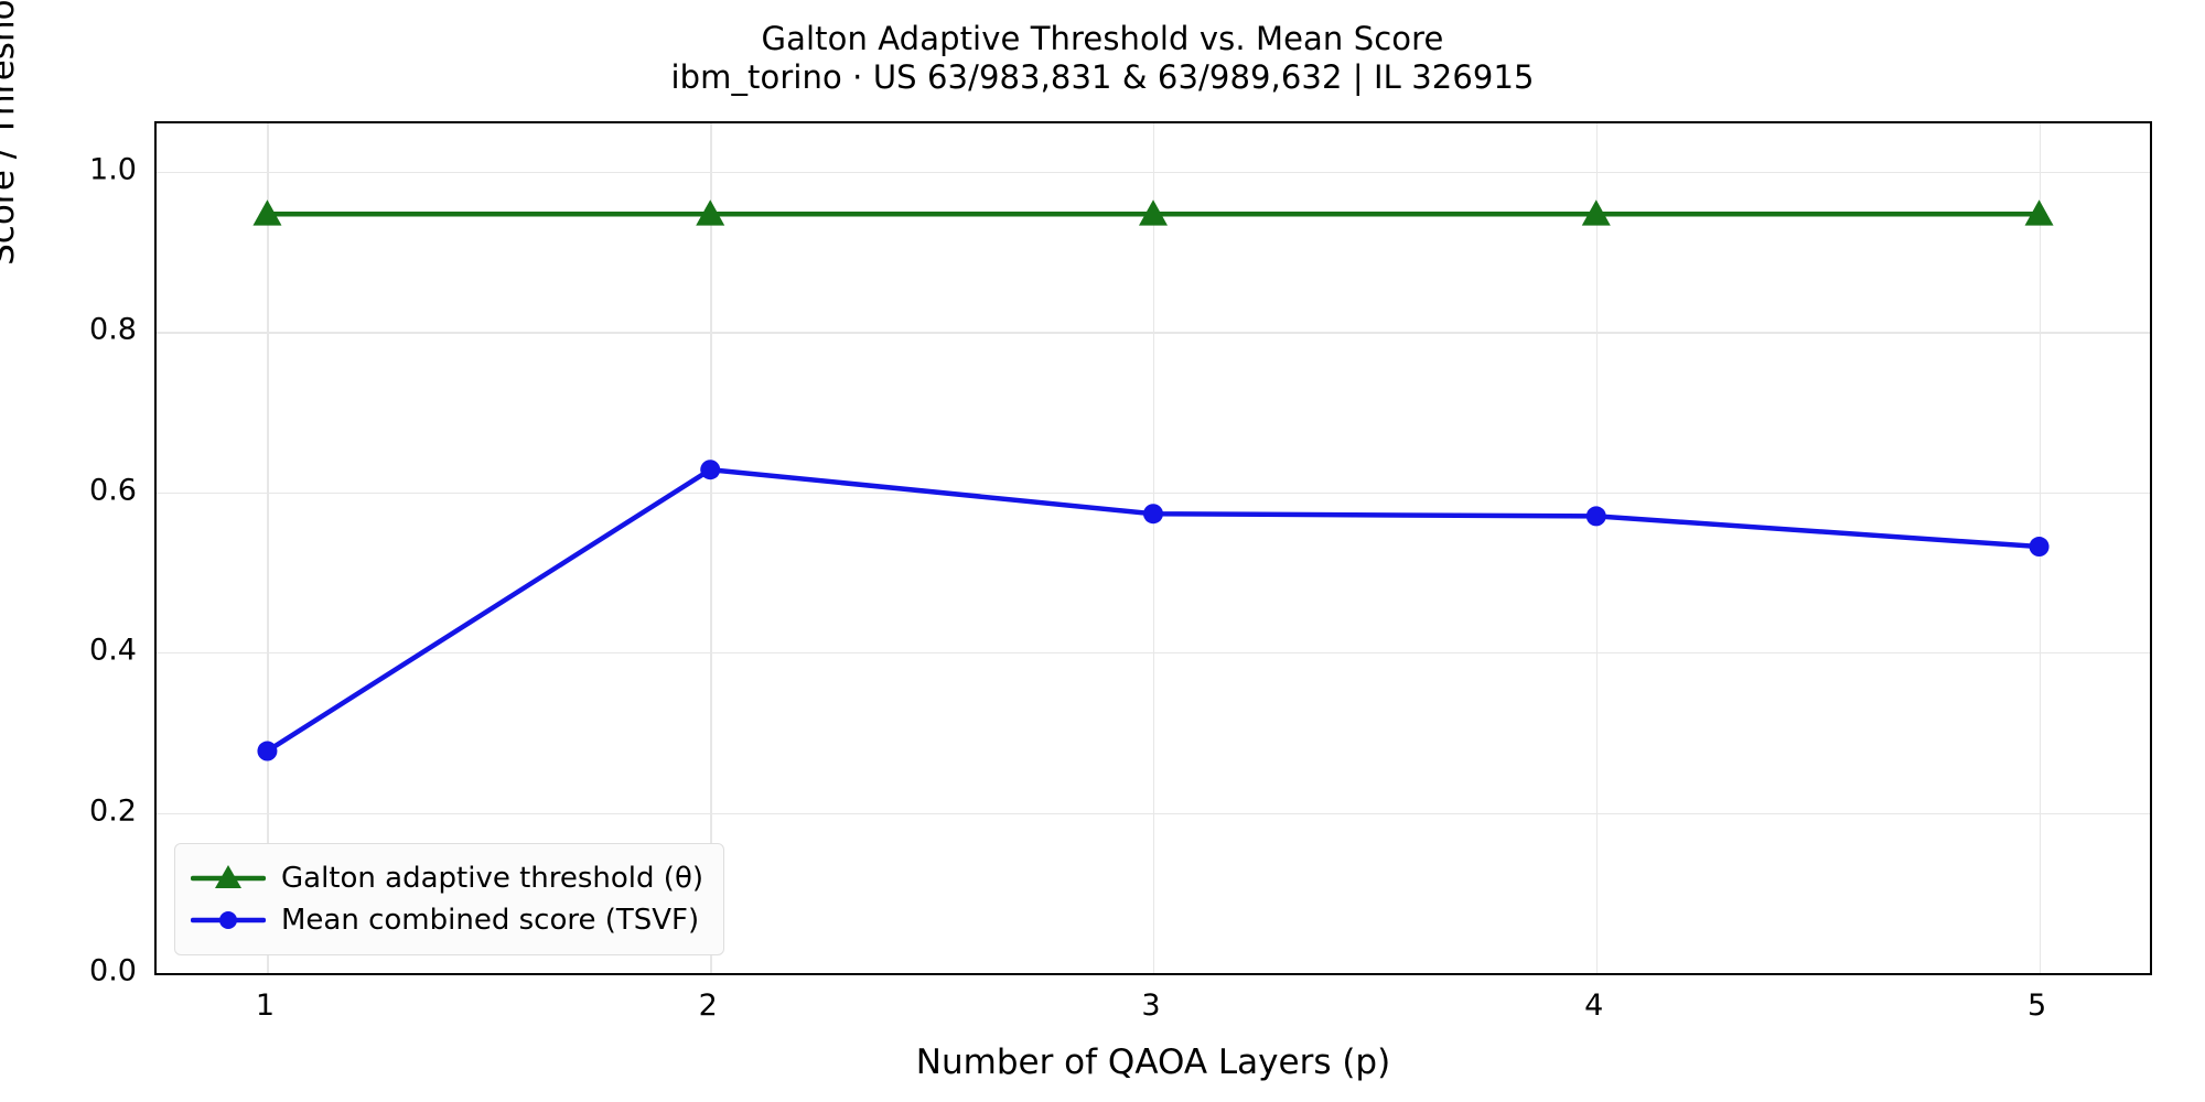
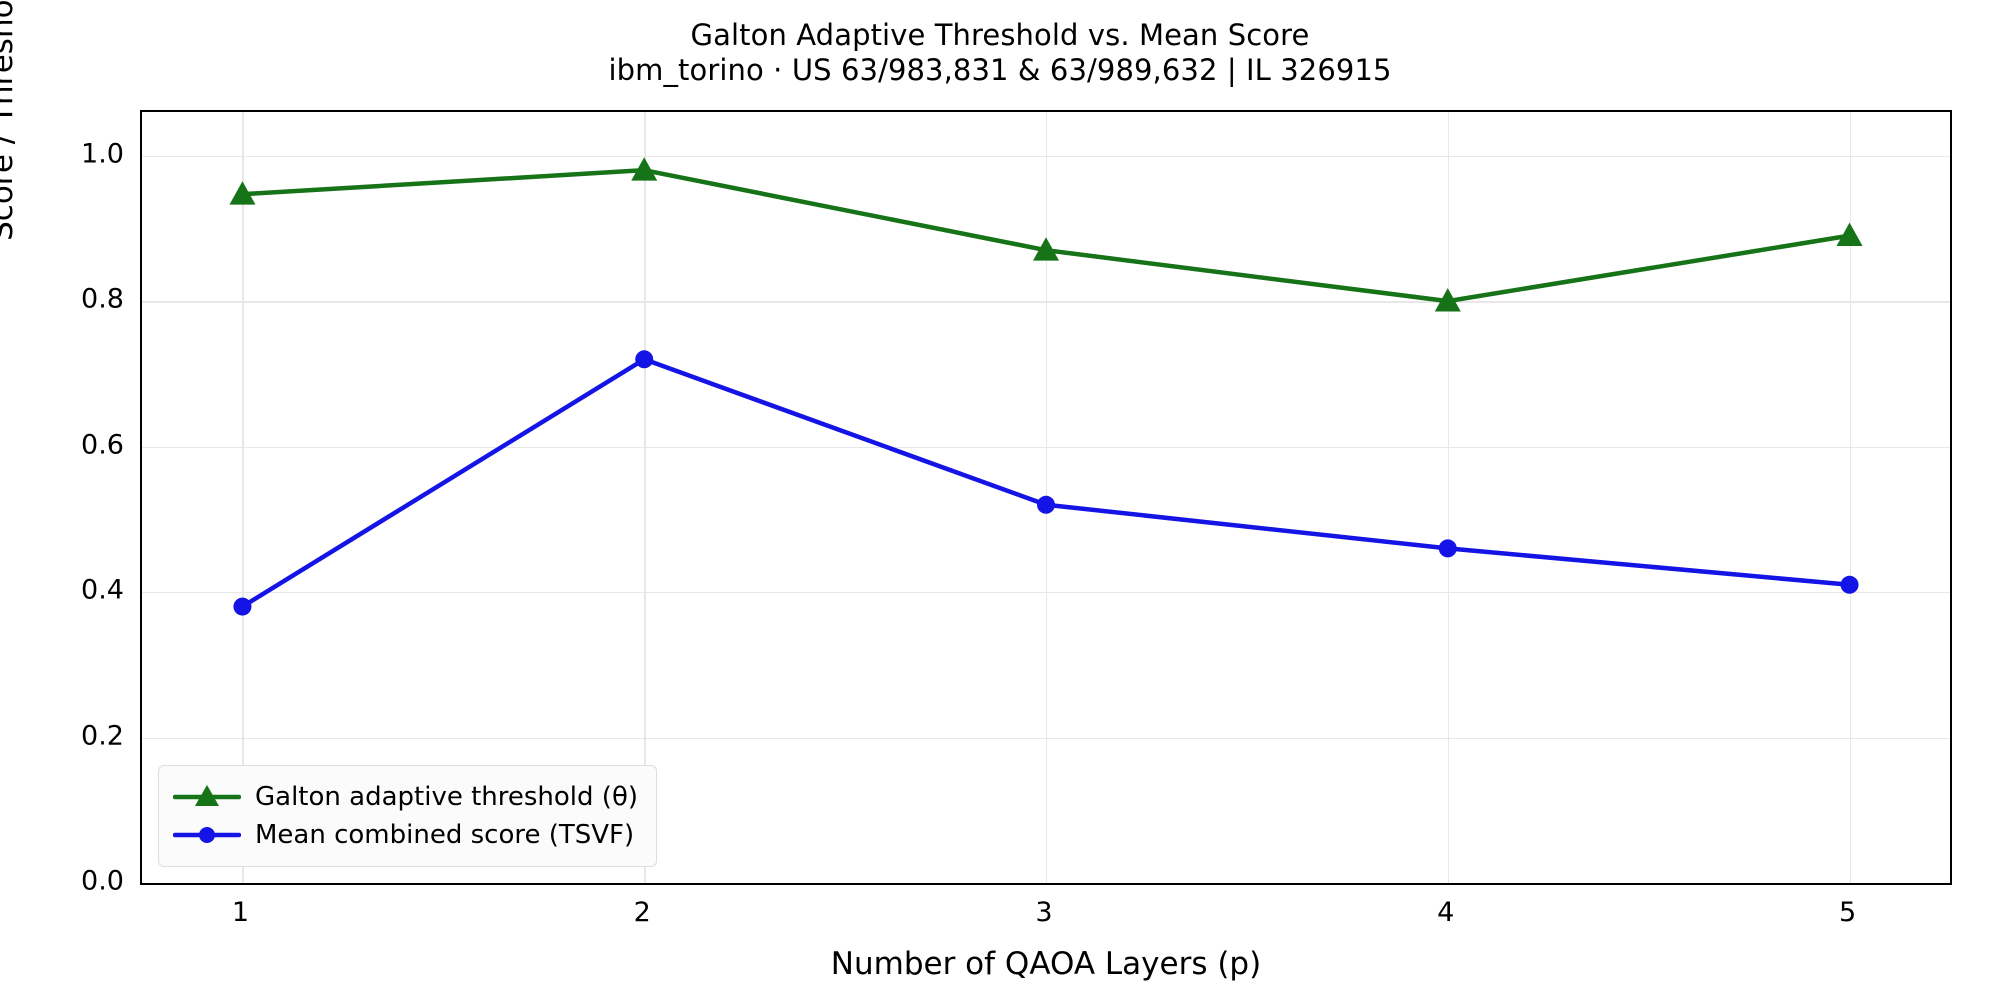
Mean combined score (TSVF)/1: 0.28 -> 0.38
Galton adaptive threshold (θ)/2: 0.95 -> 0.98
Mean combined score (TSVF)/2: 0.63 -> 0.72
Galton adaptive threshold (θ)/3: 0.95 -> 0.87
Mean combined score (TSVF)/3: 0.57 -> 0.52
Galton adaptive threshold (θ)/4: 0.95 -> 0.80
Mean combined score (TSVF)/4: 0.57 -> 0.46
Galton adaptive threshold (θ)/5: 0.95 -> 0.89
Mean combined score (TSVF)/5: 0.53 -> 0.41
